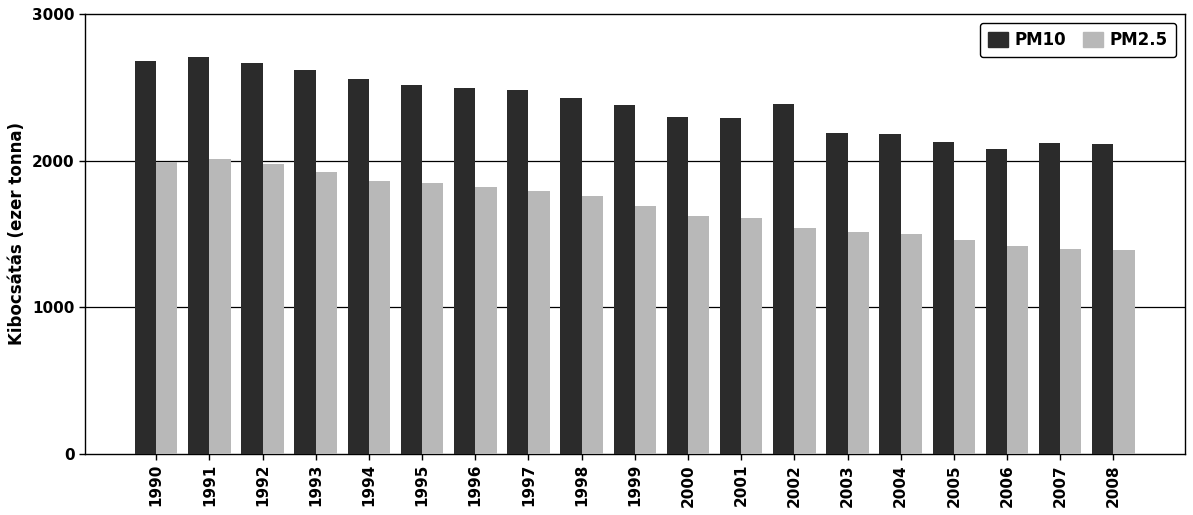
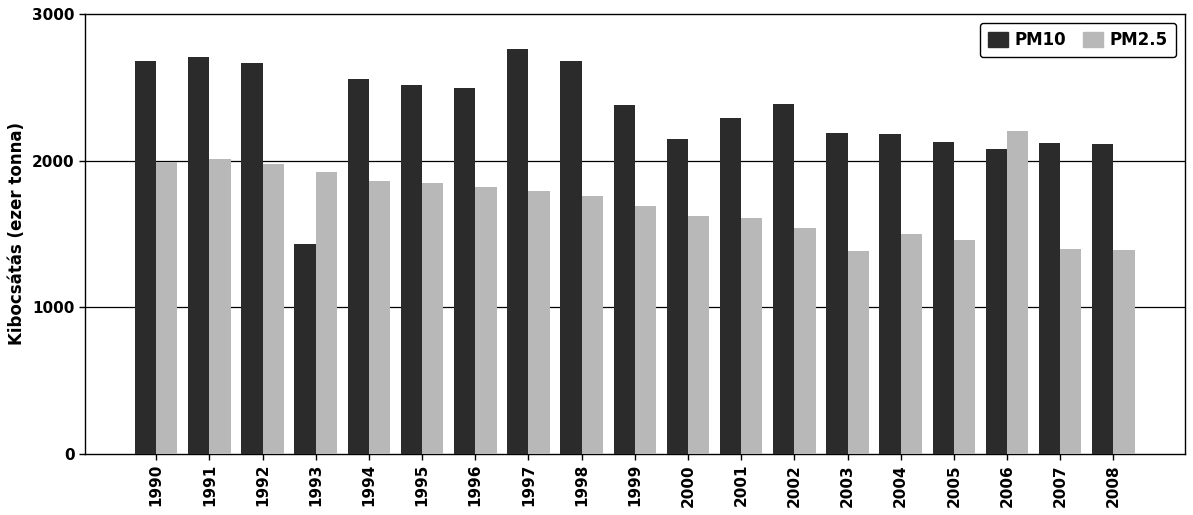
PM10/1993: 2620 -> 1430
PM10/1997: 2480 -> 2760
PM10/1998: 2430 -> 2680
PM10/2000: 2300 -> 2150
PM2.5/2003: 1510 -> 1380
PM2.5/2006: 1420 -> 2200
